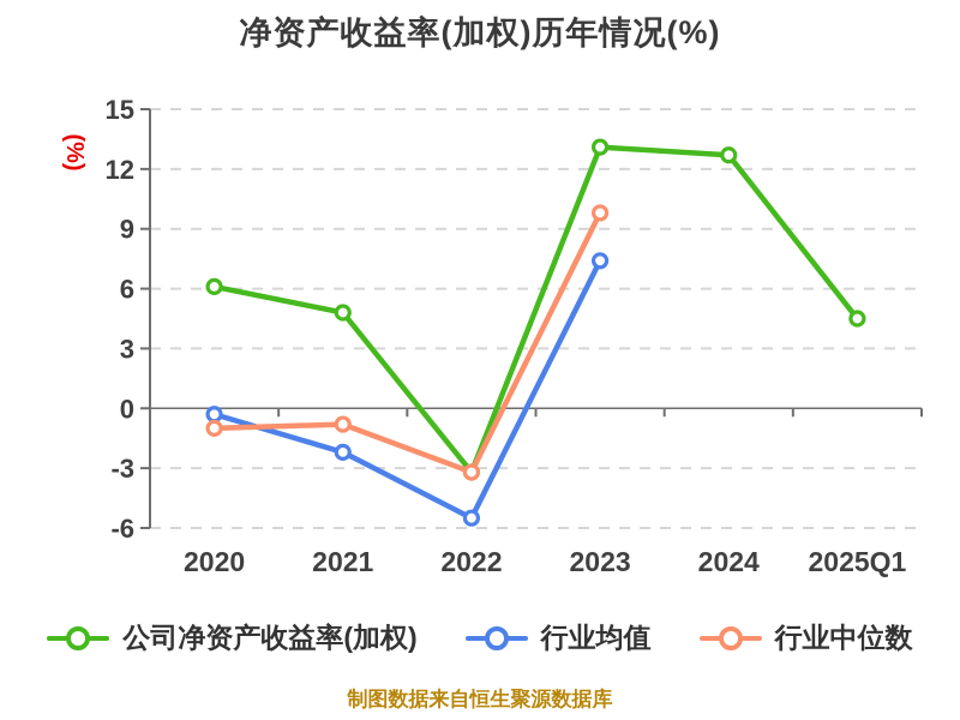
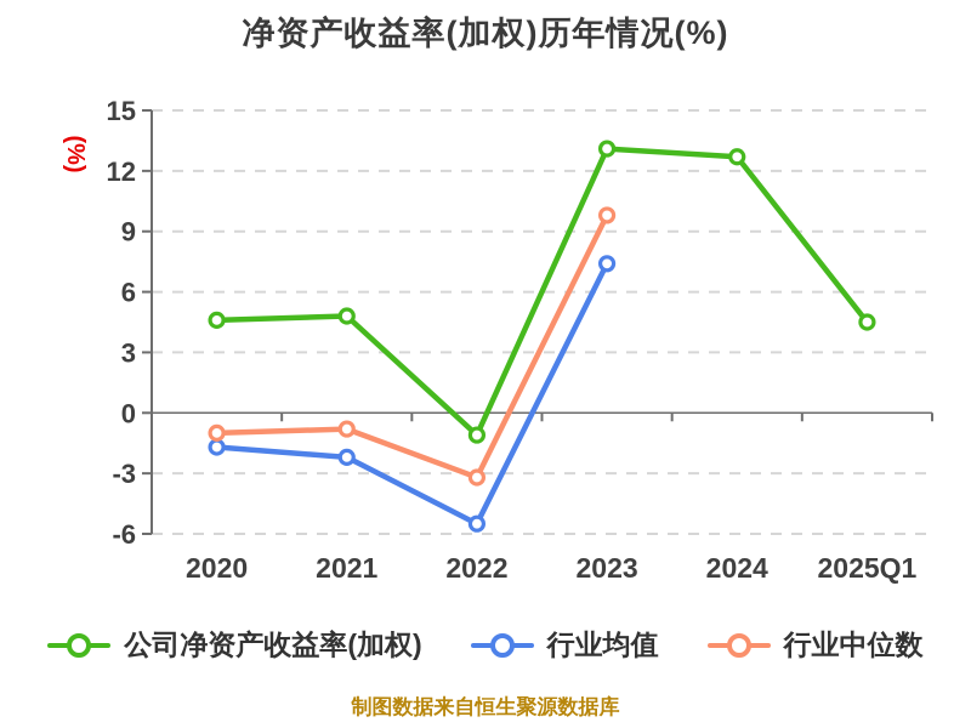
公司净资产收益率(加权)/2020: 6.1 -> 4.6
行业均值/2020: -0.3 -> -1.7
公司净资产收益率(加权)/2022: -3.2 -> -1.1
